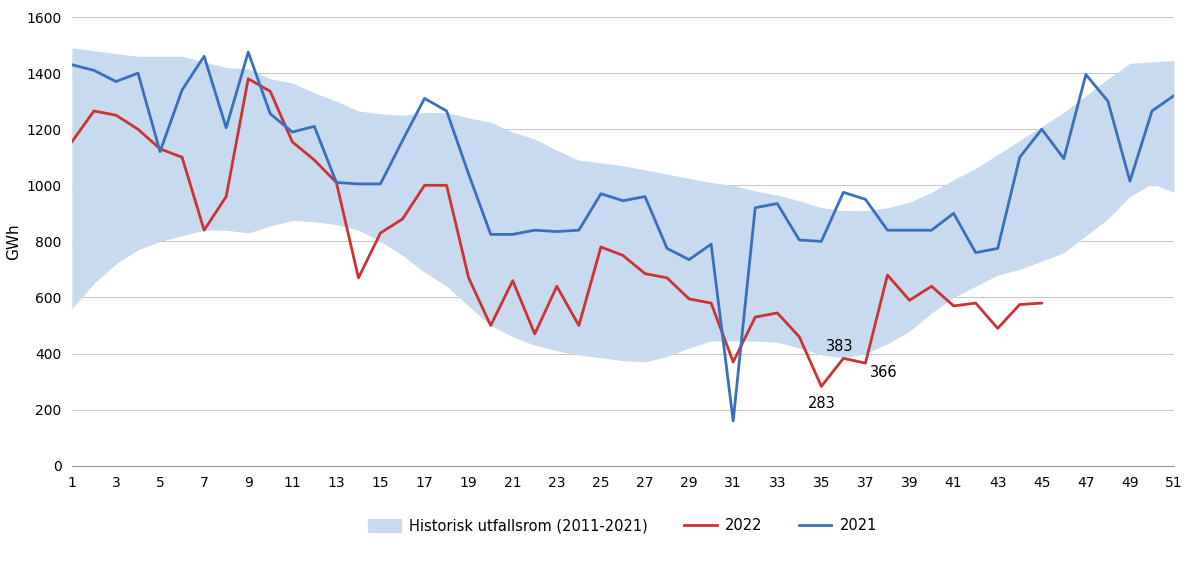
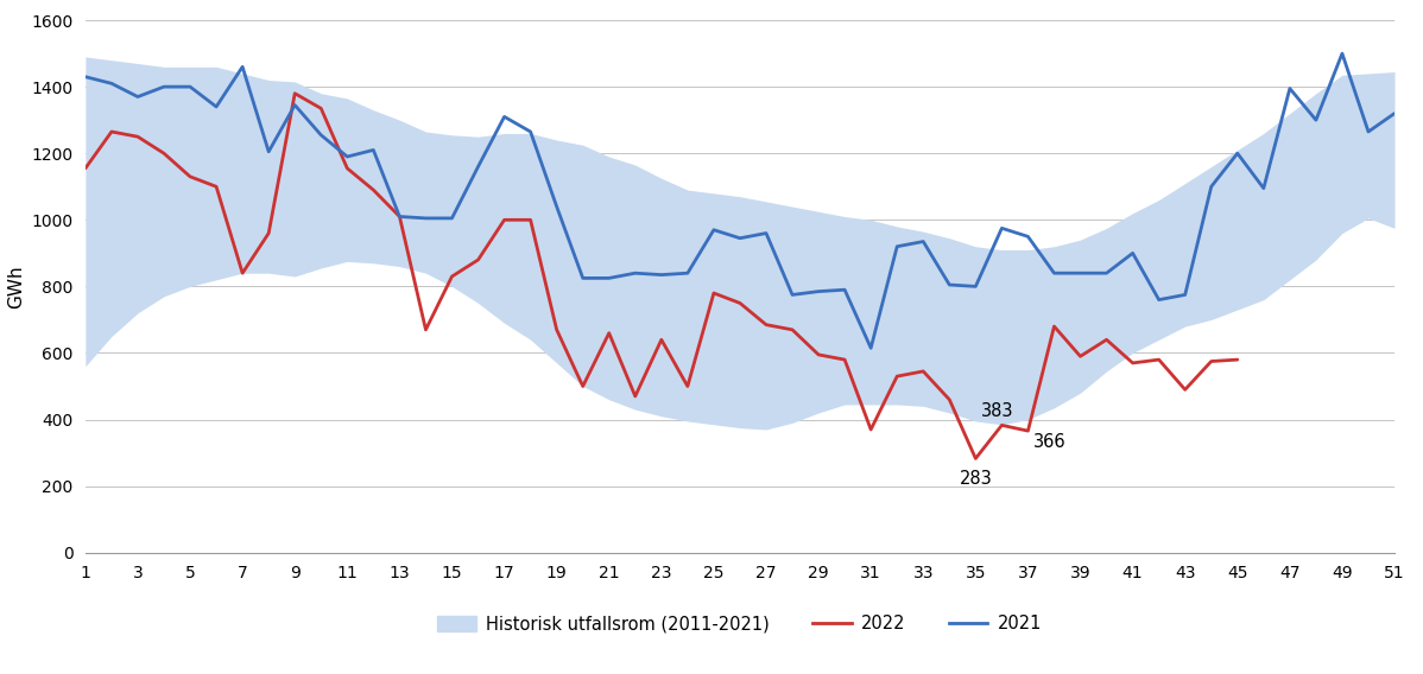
2021/5: 1120 -> 1400
2021/9: 1475 -> 1345
2021/29: 735 -> 785
2021/31: 160 -> 615
2021/49: 1015 -> 1500
